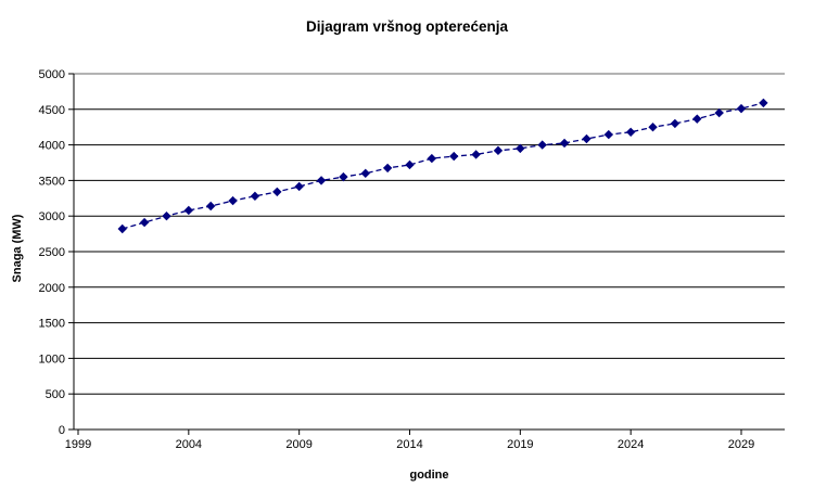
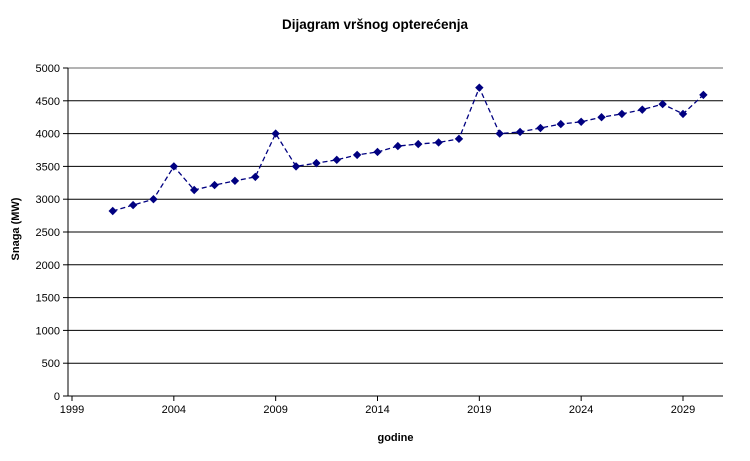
2004: 3100 -> 3500
2009: 3400 -> 4000
2019: 4000 -> 4700
2029: 4500 -> 4300
